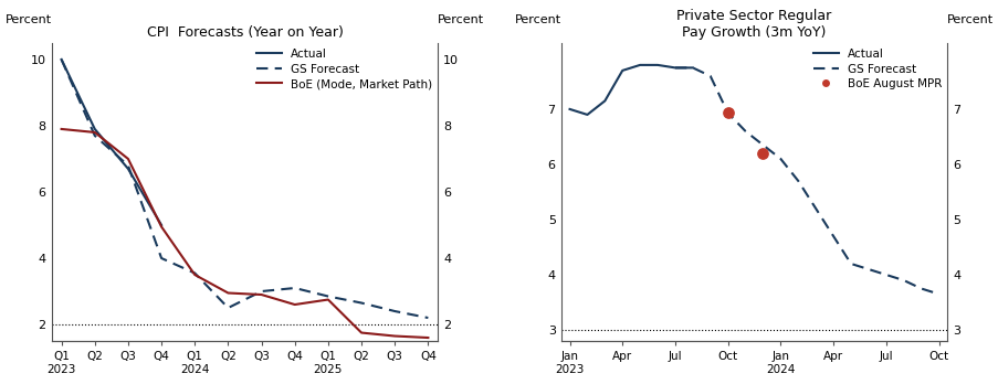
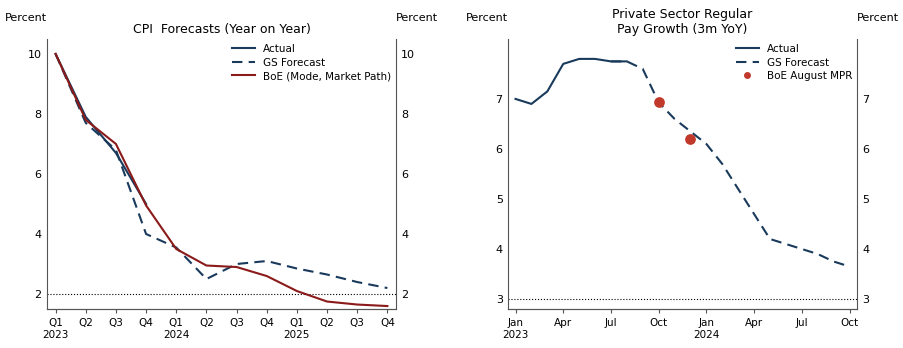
CPI Forecasts (Year on Year)/BoE (Mode, Market Path)/Q1 2023: 7.90 -> 10.00
CPI Forecasts (Year on Year)/BoE (Mode, Market Path)/Q1 2025: 2.75 -> 2.10
